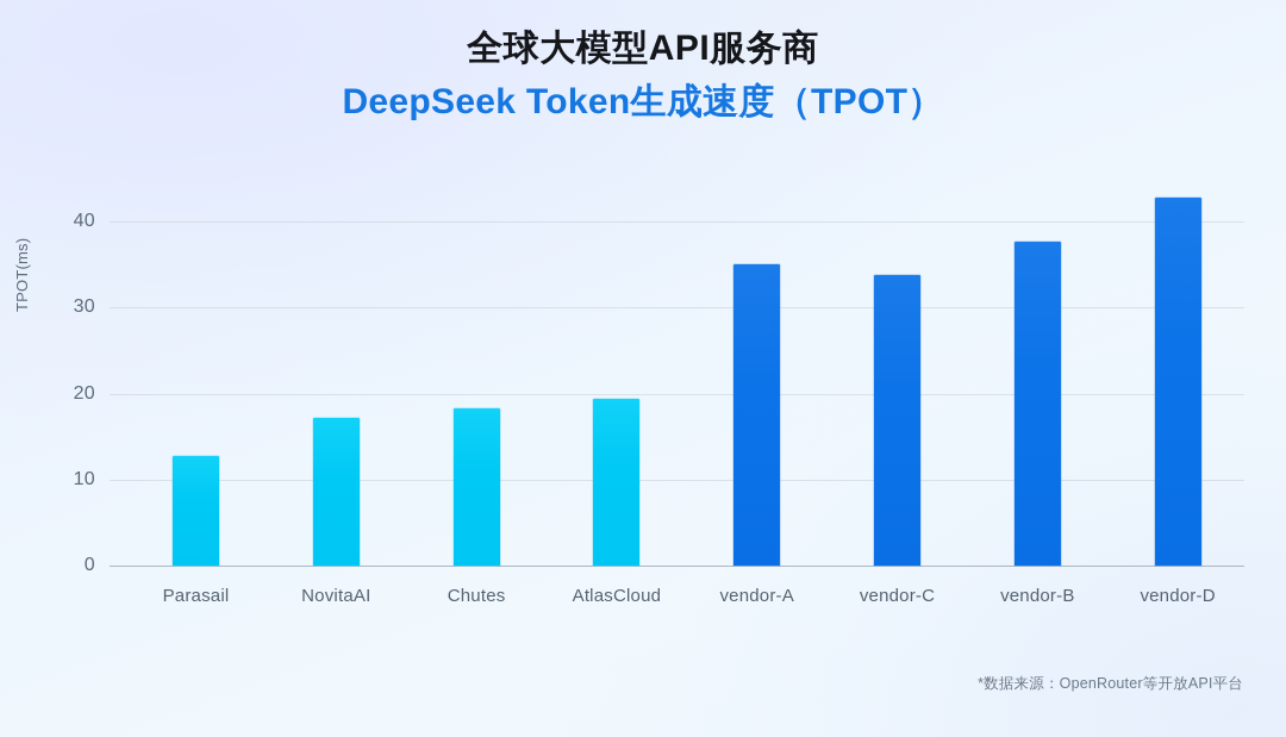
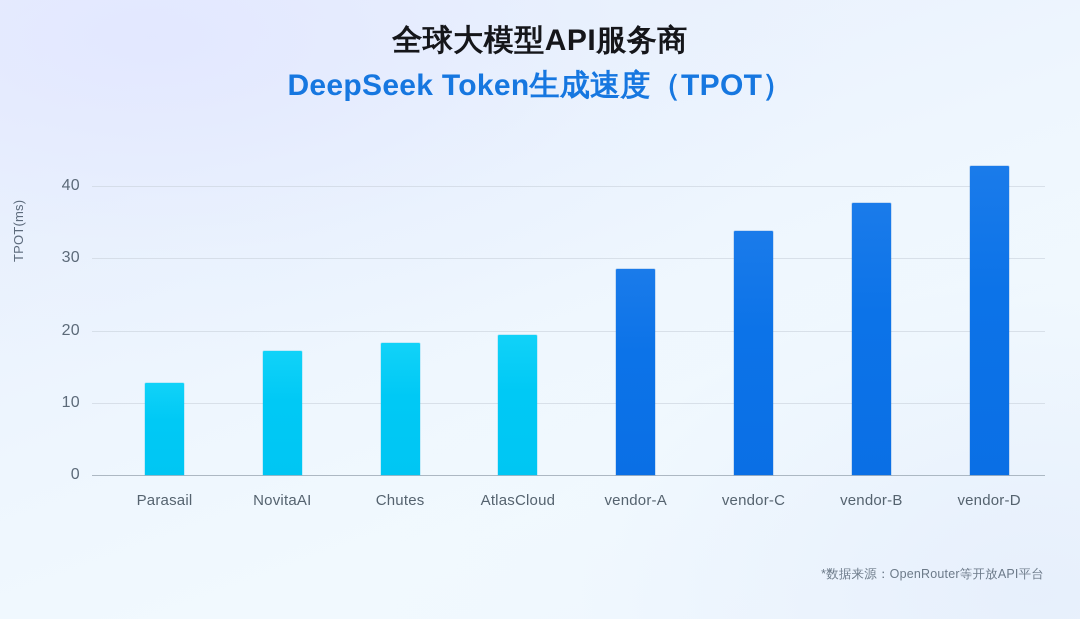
vendor-A: 35 -> 28
